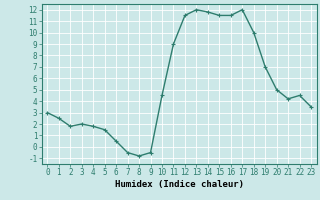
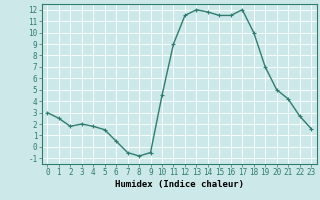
22: 4.5 -> 2.7
23: 3.5 -> 1.6
